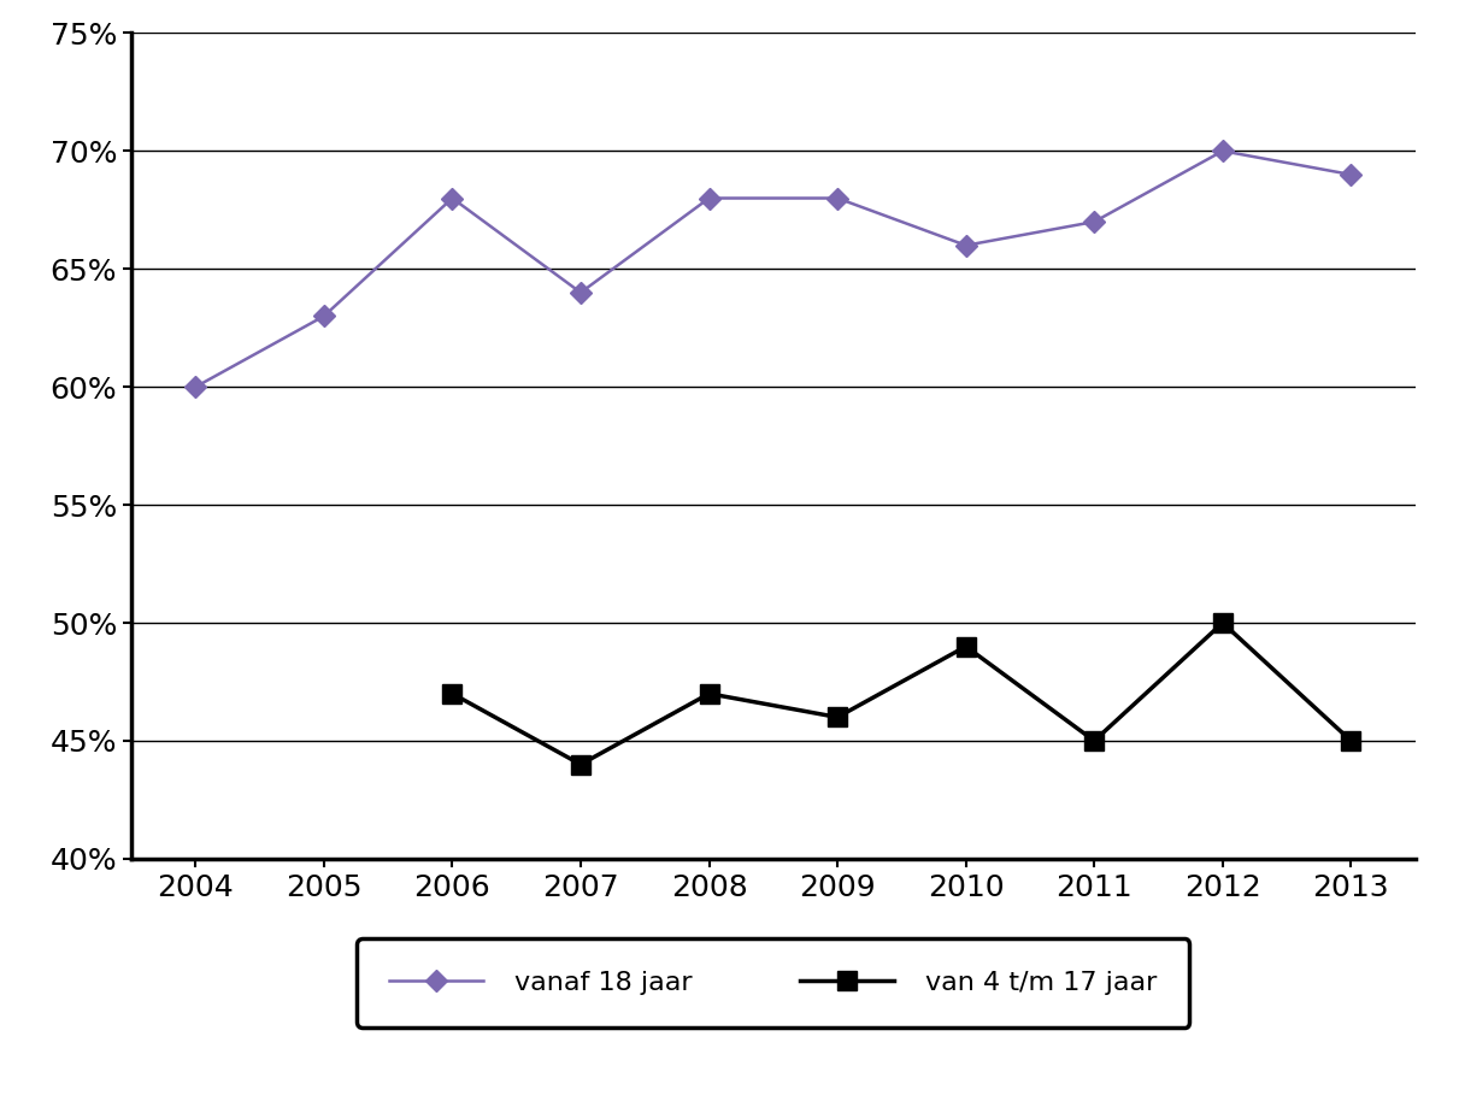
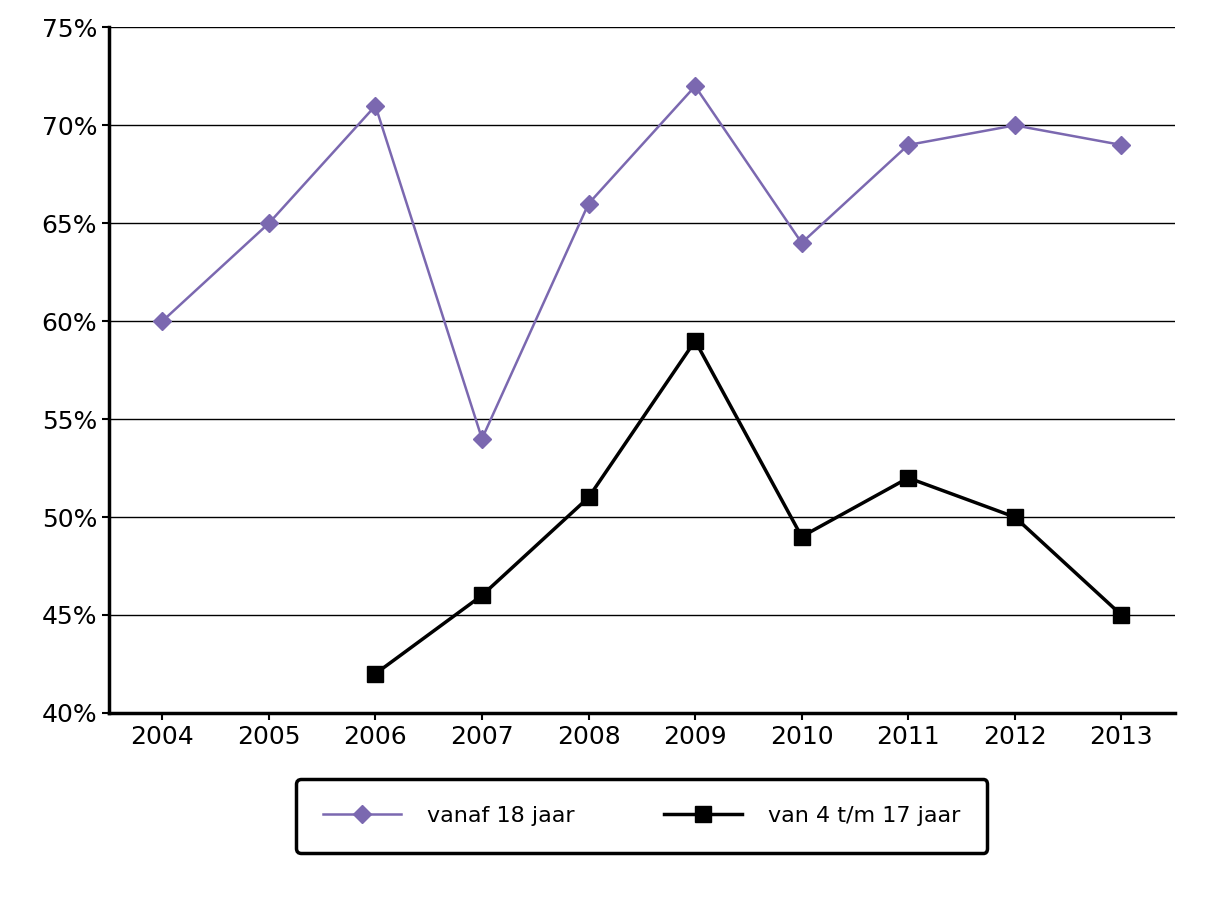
vanaf 18 jaar/2005: 63% -> 65%
vanaf 18 jaar/2006: 68% -> 71%
van 4 t/m 17 jaar/2006: 47% -> 42%
vanaf 18 jaar/2007: 64% -> 54%
van 4 t/m 17 jaar/2007: 44% -> 46%
vanaf 18 jaar/2008: 68% -> 66%
van 4 t/m 17 jaar/2008: 47% -> 51%
vanaf 18 jaar/2009: 68% -> 72%
van 4 t/m 17 jaar/2009: 46% -> 59%
vanaf 18 jaar/2010: 66% -> 64%
vanaf 18 jaar/2011: 67% -> 69%
van 4 t/m 17 jaar/2011: 45% -> 52%
